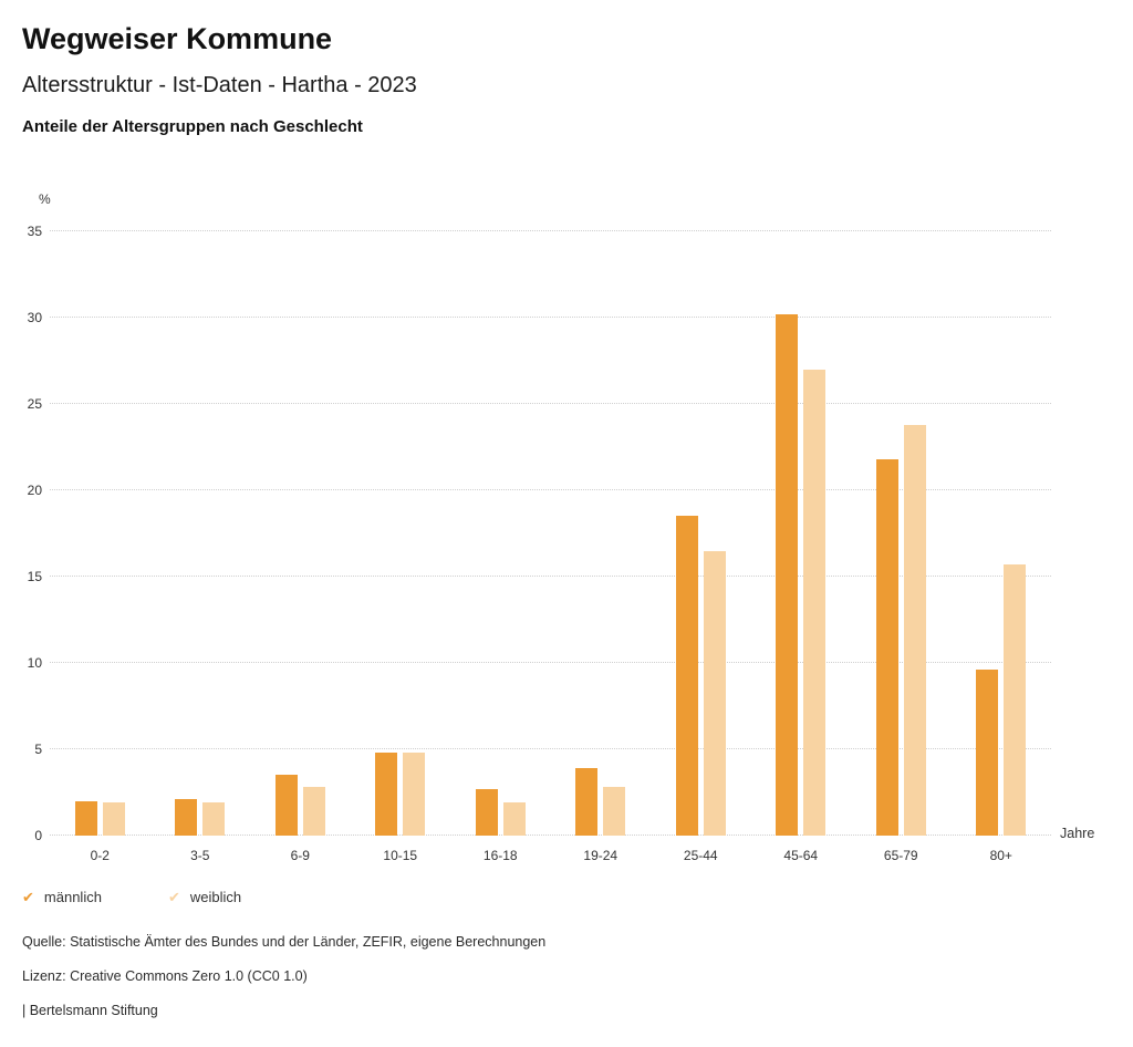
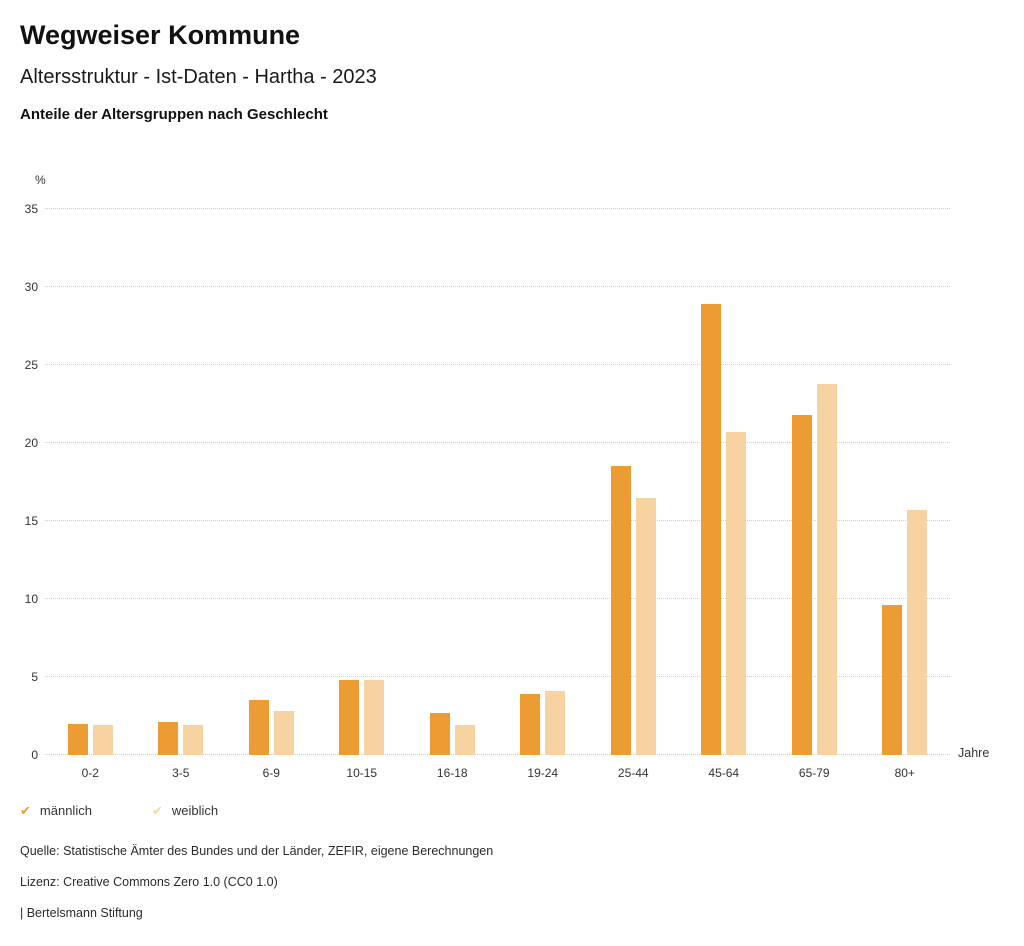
weiblich/19-24: 2.8 -> 4.1
männlich/45-64: 30.2 -> 28.9
weiblich/45-64: 27.0 -> 20.7
